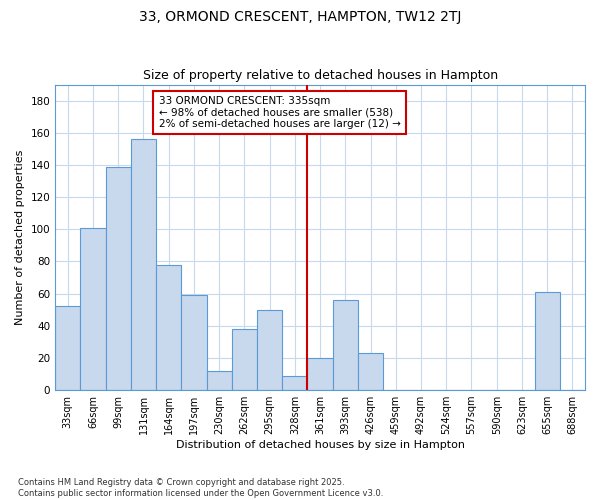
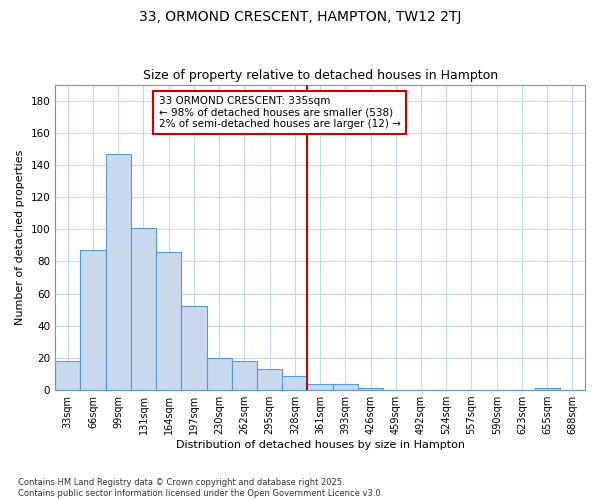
33sqm: 52 -> 18
66sqm: 101 -> 87
99sqm: 139 -> 147
131sqm: 156 -> 101
164sqm: 78 -> 86
197sqm: 59 -> 52
230sqm: 12 -> 20
262sqm: 38 -> 18
295sqm: 50 -> 13
361sqm: 20 -> 4
393sqm: 56 -> 4
426sqm: 23 -> 1
655sqm: 61 -> 1
